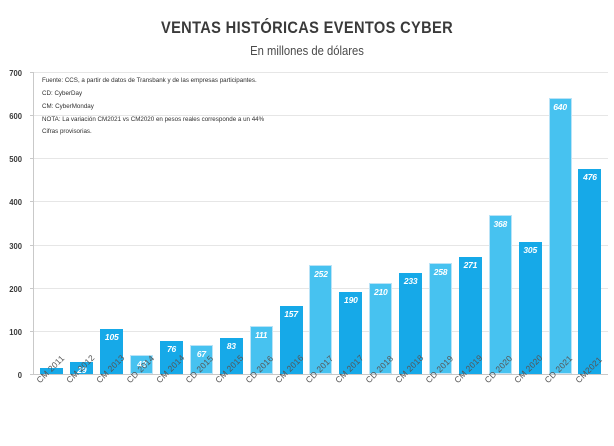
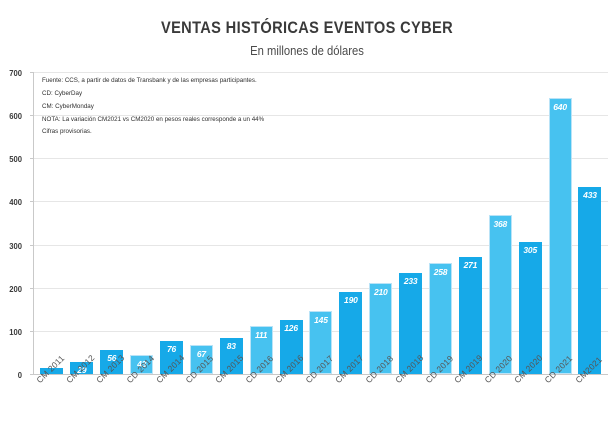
CM 2013: 105 -> 56
CM 2016: 157 -> 126
CD 2017: 252 -> 145
CM2021: 476 -> 433
